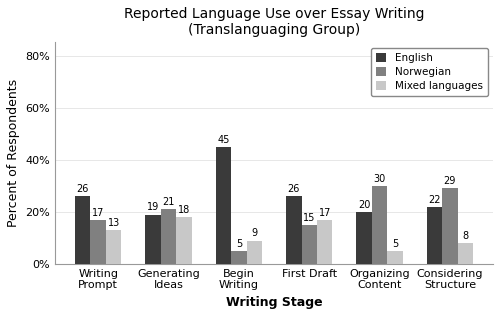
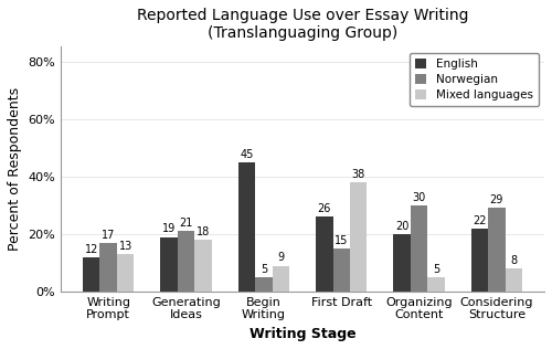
English/Writing Prompt: 26 -> 12
Mixed languages/First Draft: 17 -> 38
